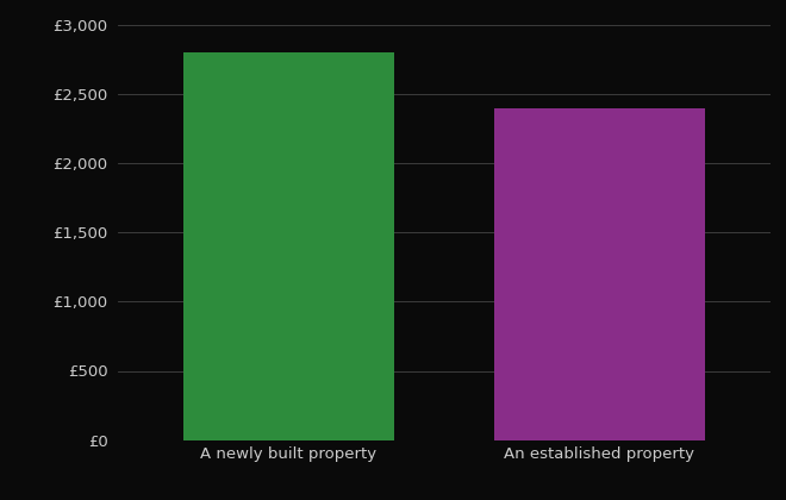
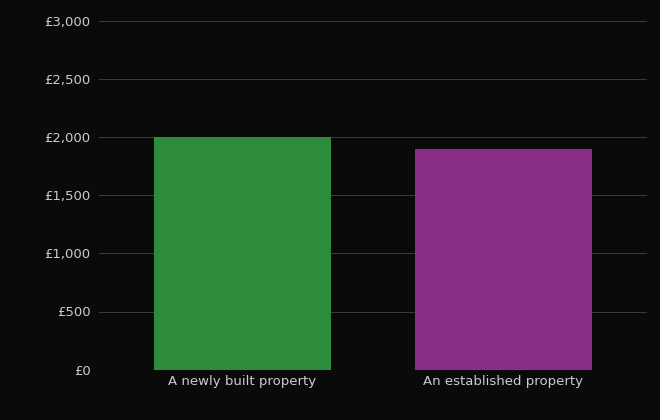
A newly built property: £2,800 -> £2,000
An established property: £2,400 -> £1,900
